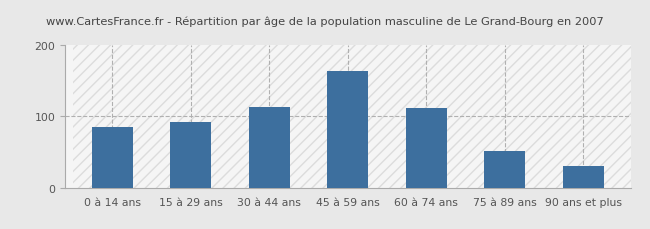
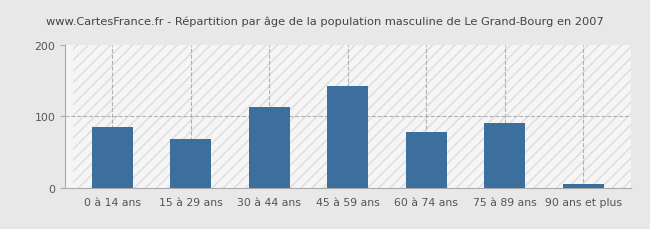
15 à 29 ans: 92 -> 68
45 à 59 ans: 164 -> 143
60 à 74 ans: 112 -> 78
75 à 89 ans: 52 -> 90
90 ans et plus: 30 -> 5
